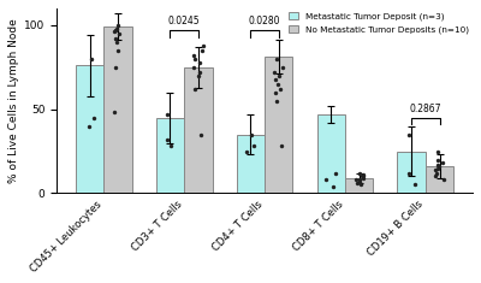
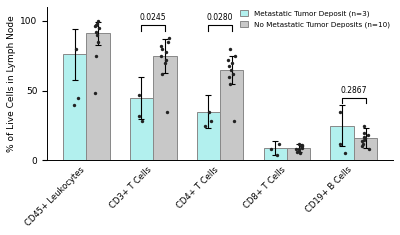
No Metastatic Tumor Deposits (n=10)/CD45+ Leukocytes: 99 -> 91
No Metastatic Tumor Deposits (n=10)/CD4+ T Cells: 81 -> 65
Metastatic Tumor Deposit (n=3)/CD8+ T Cells: 47 -> 9
